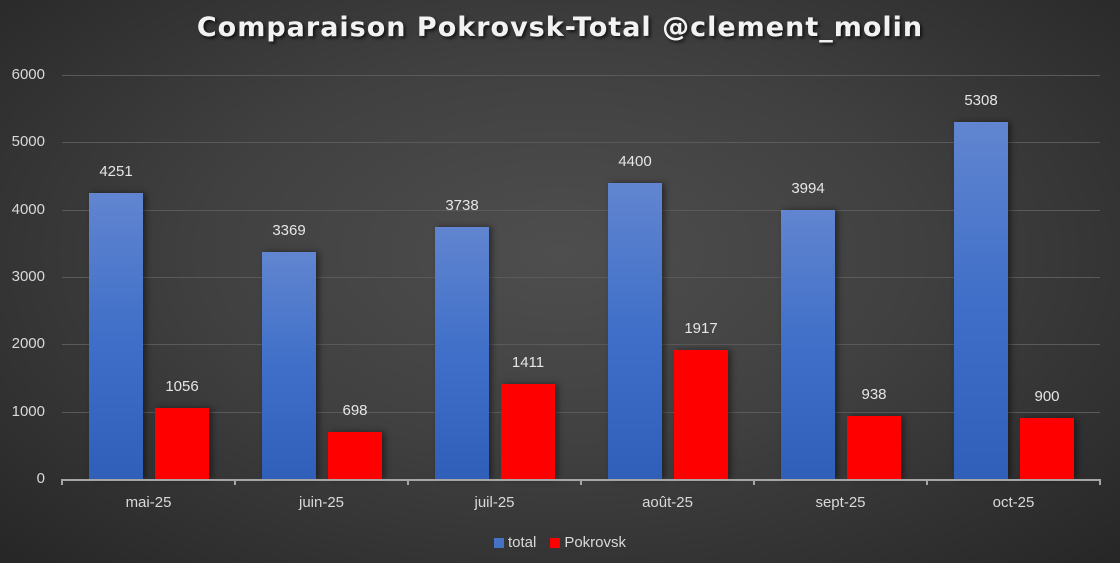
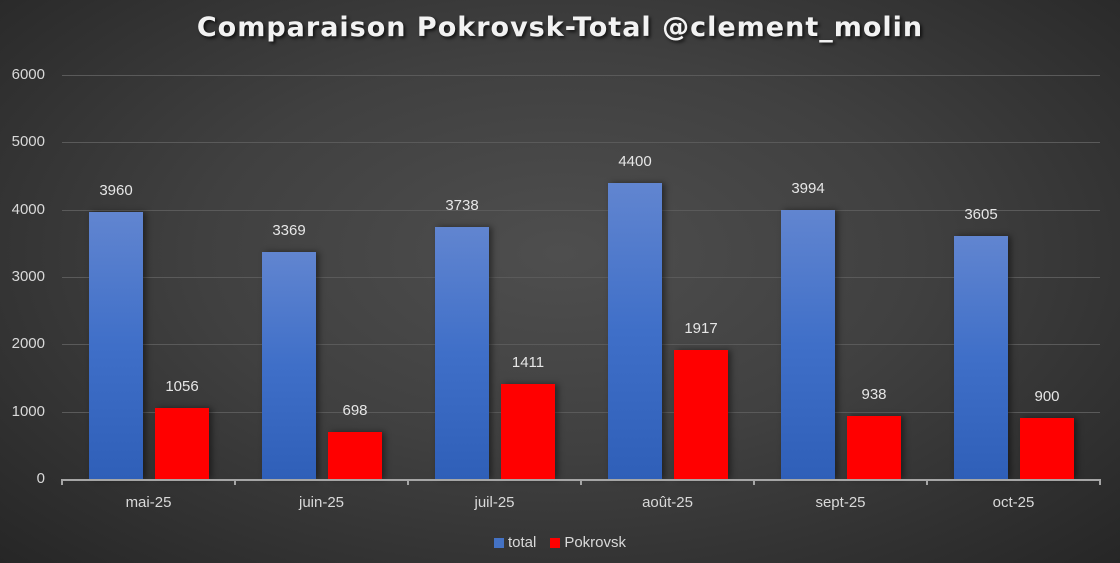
total/mai-25: 4251 -> 3960
total/oct-25: 5308 -> 3605
